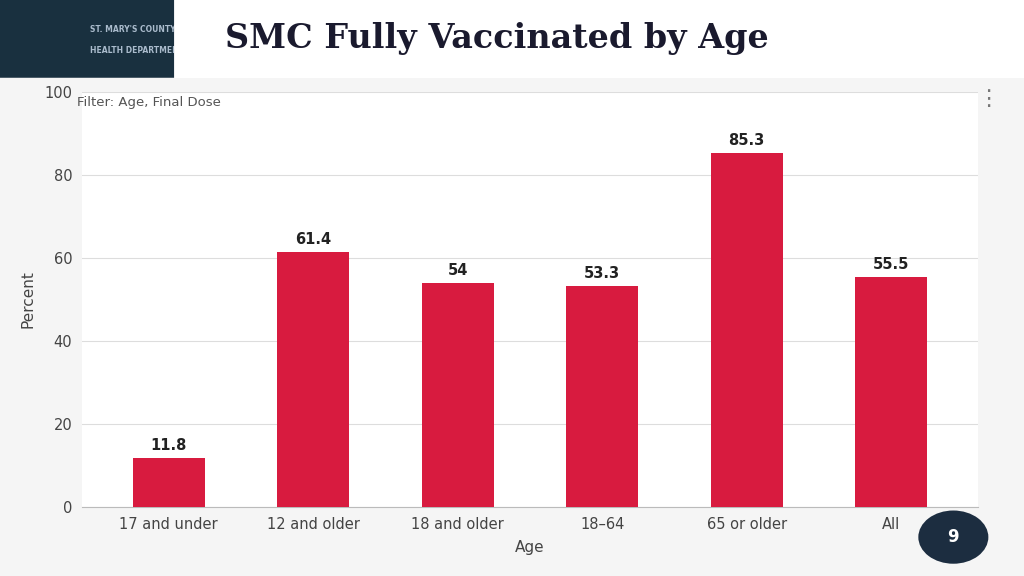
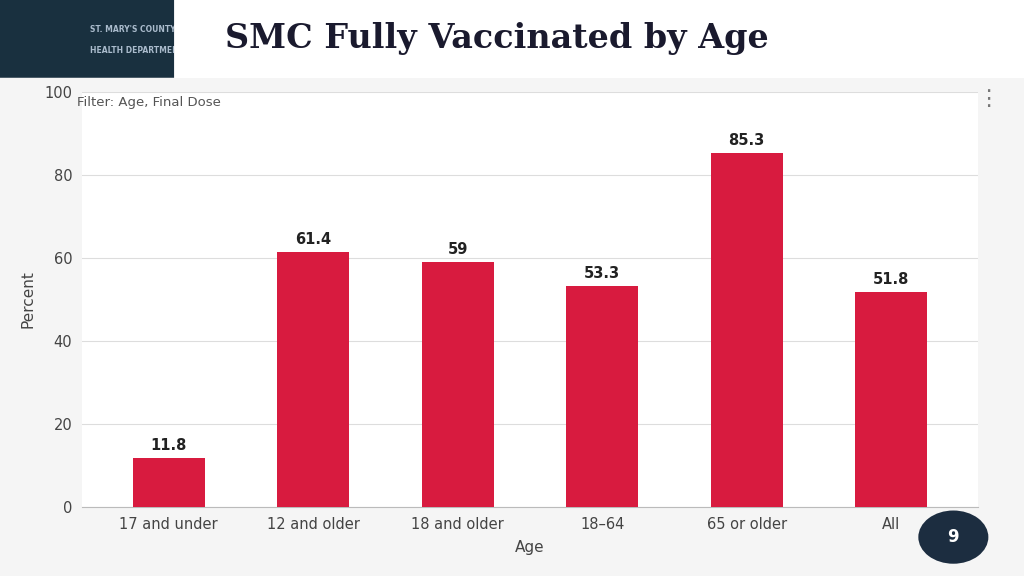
18 and older: 54 -> 59
All: 55.5 -> 51.8
